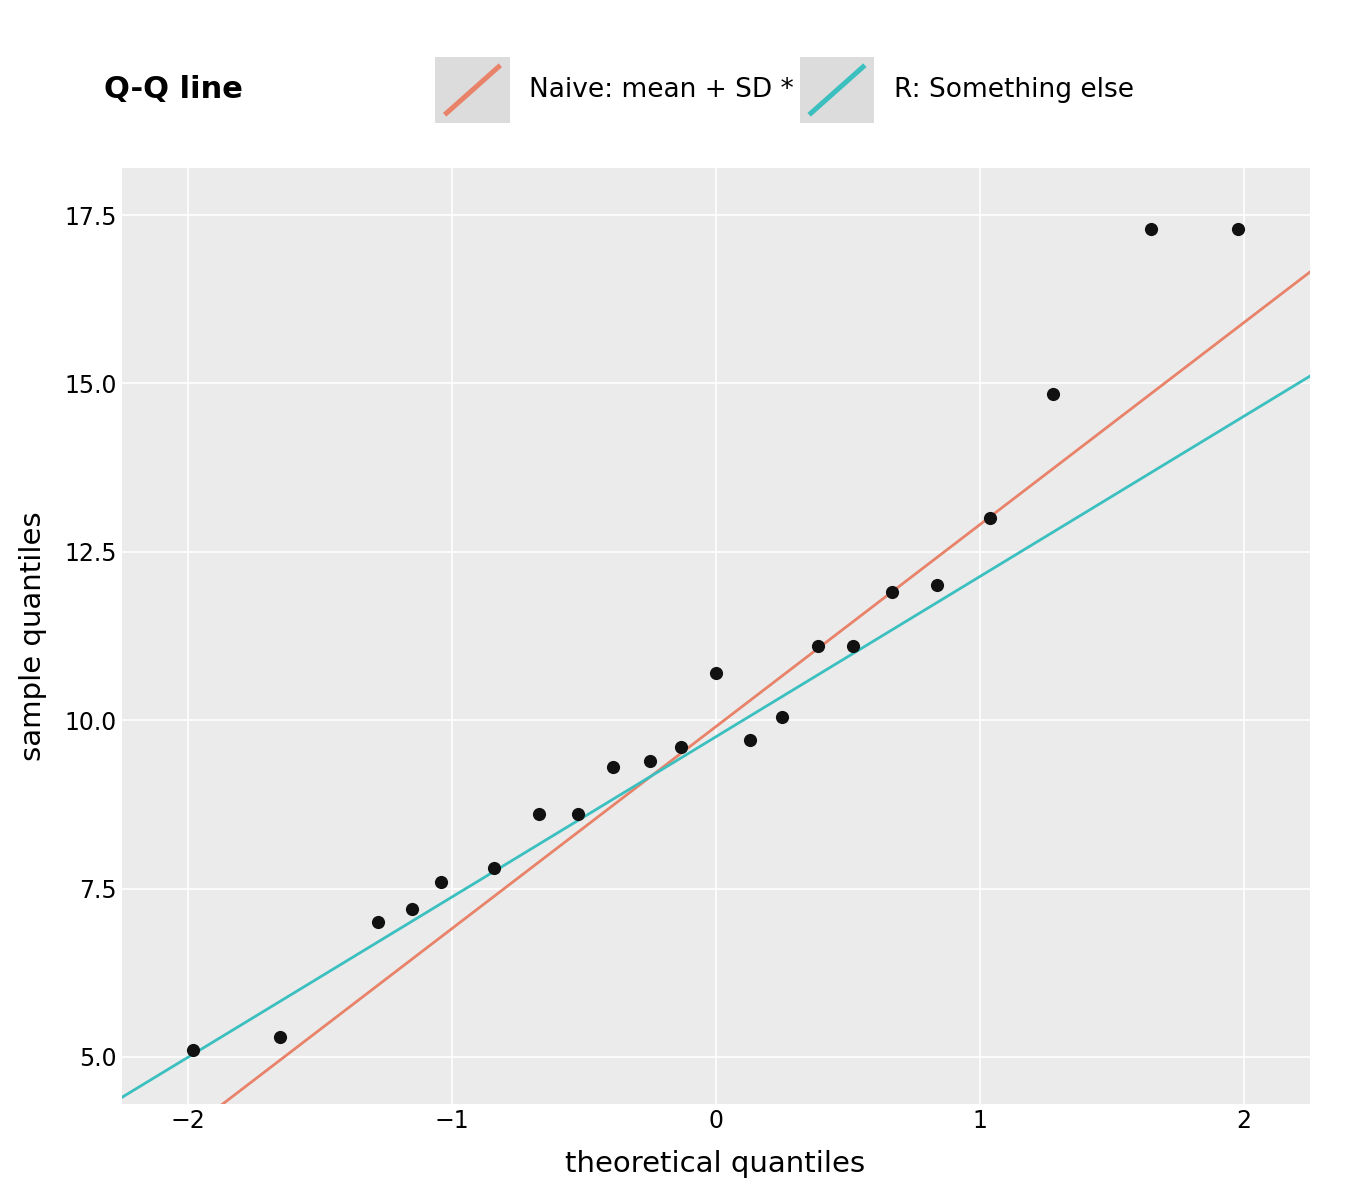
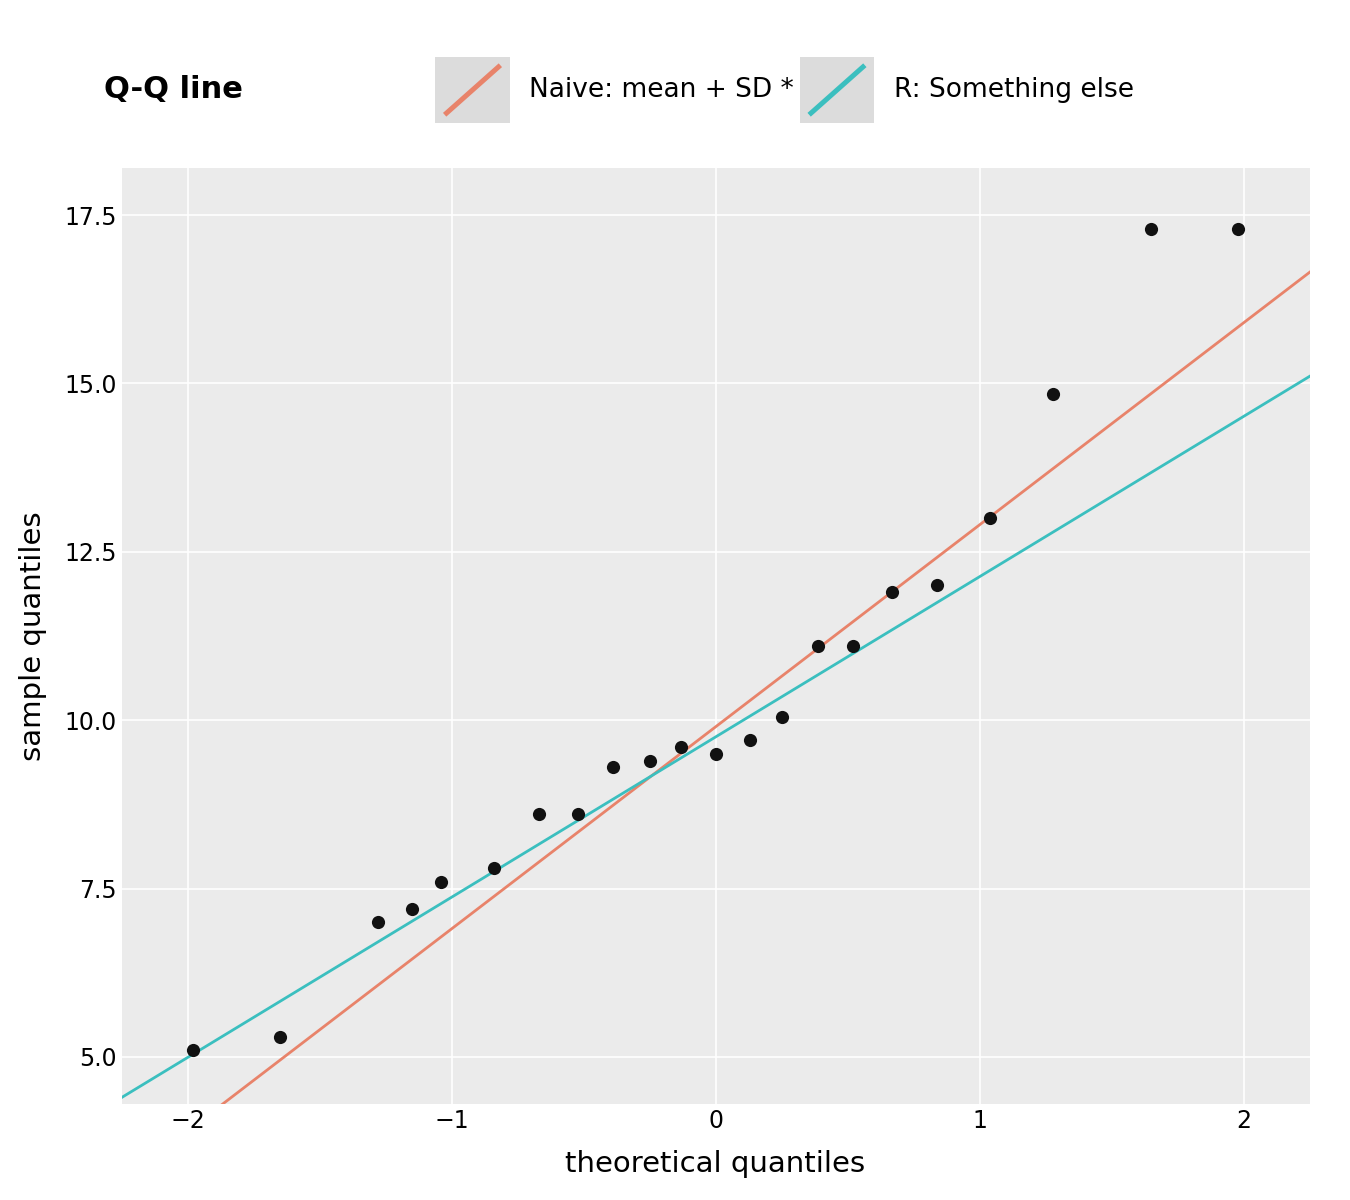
0: 10.70 -> 9.50
